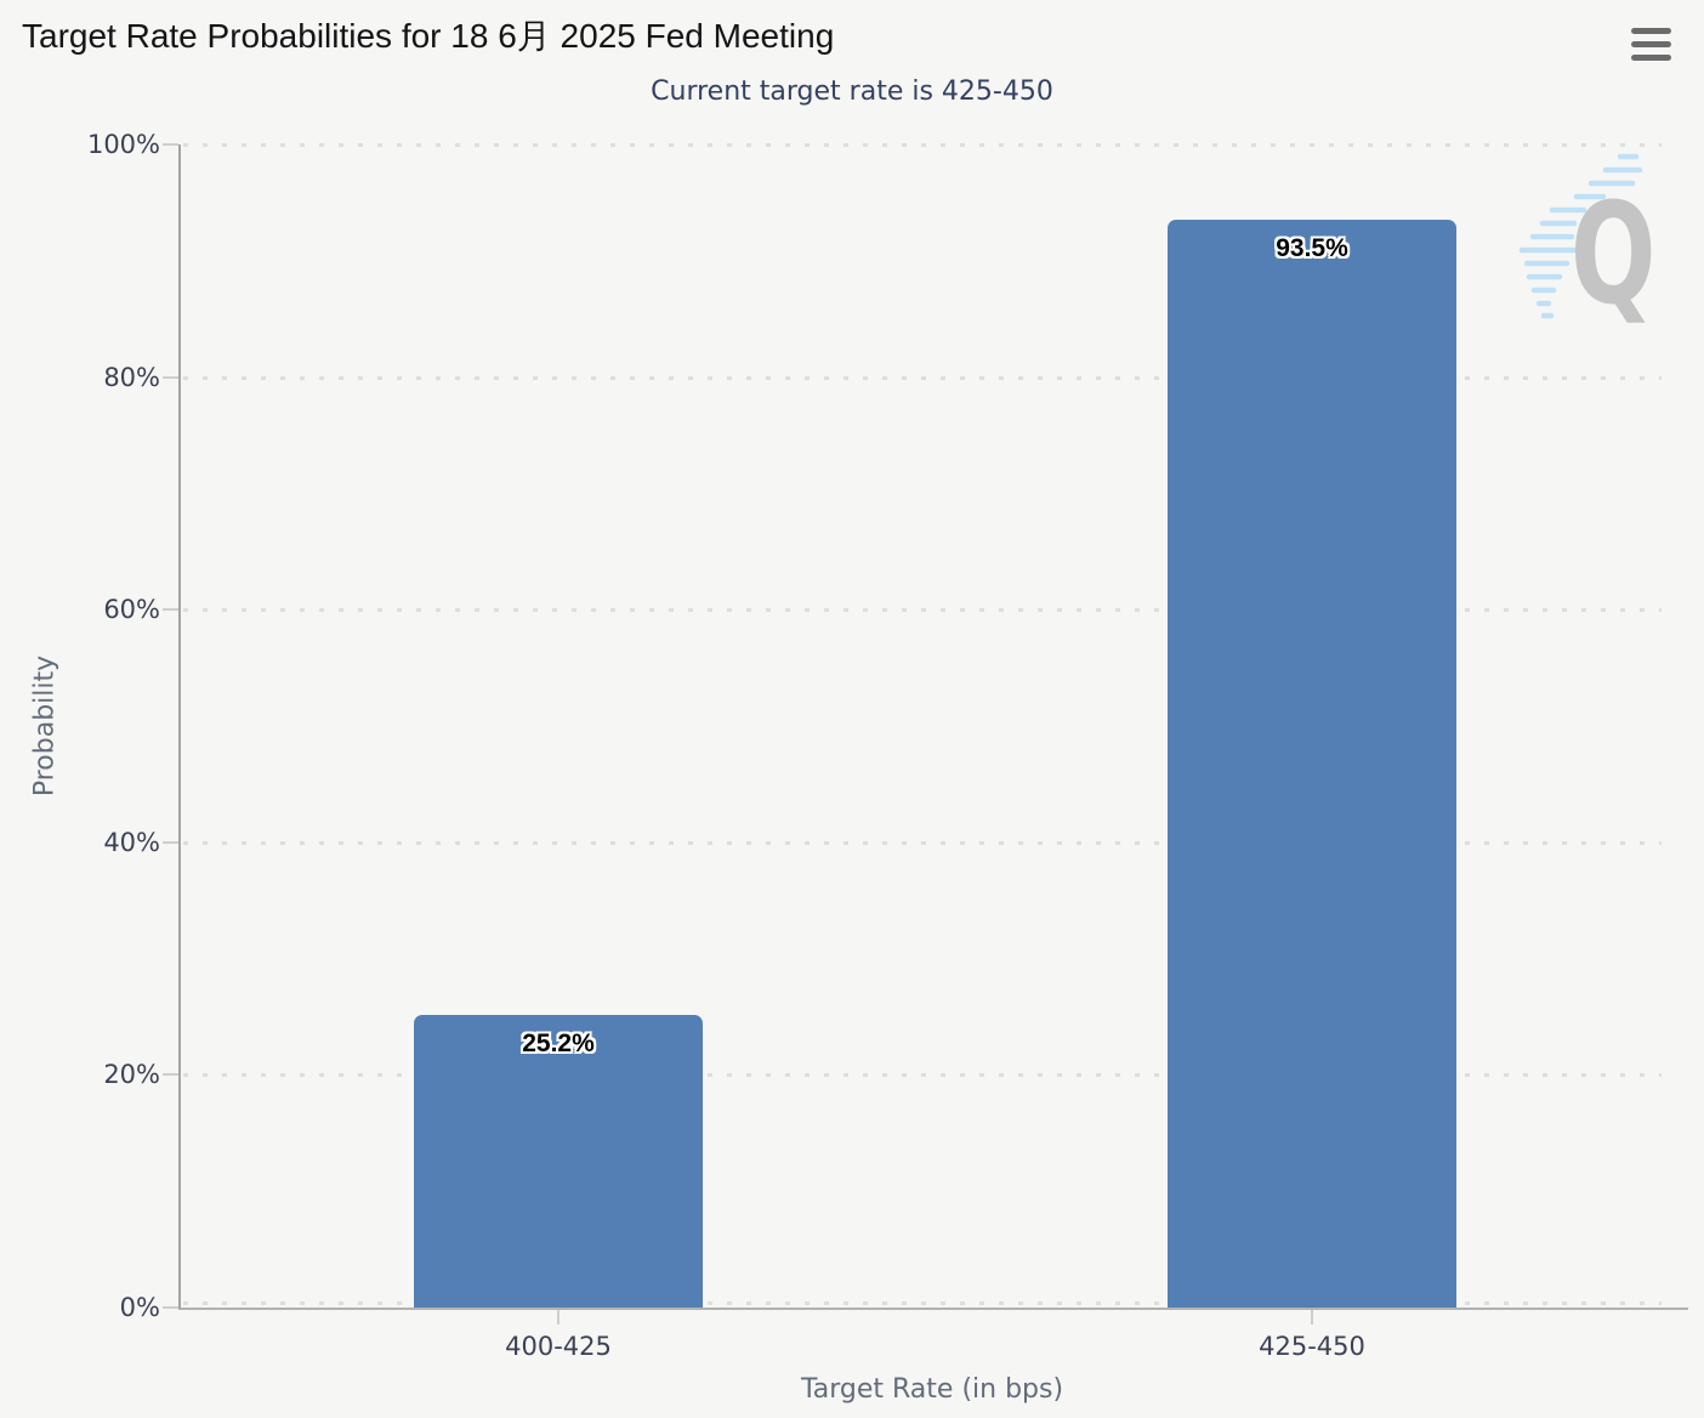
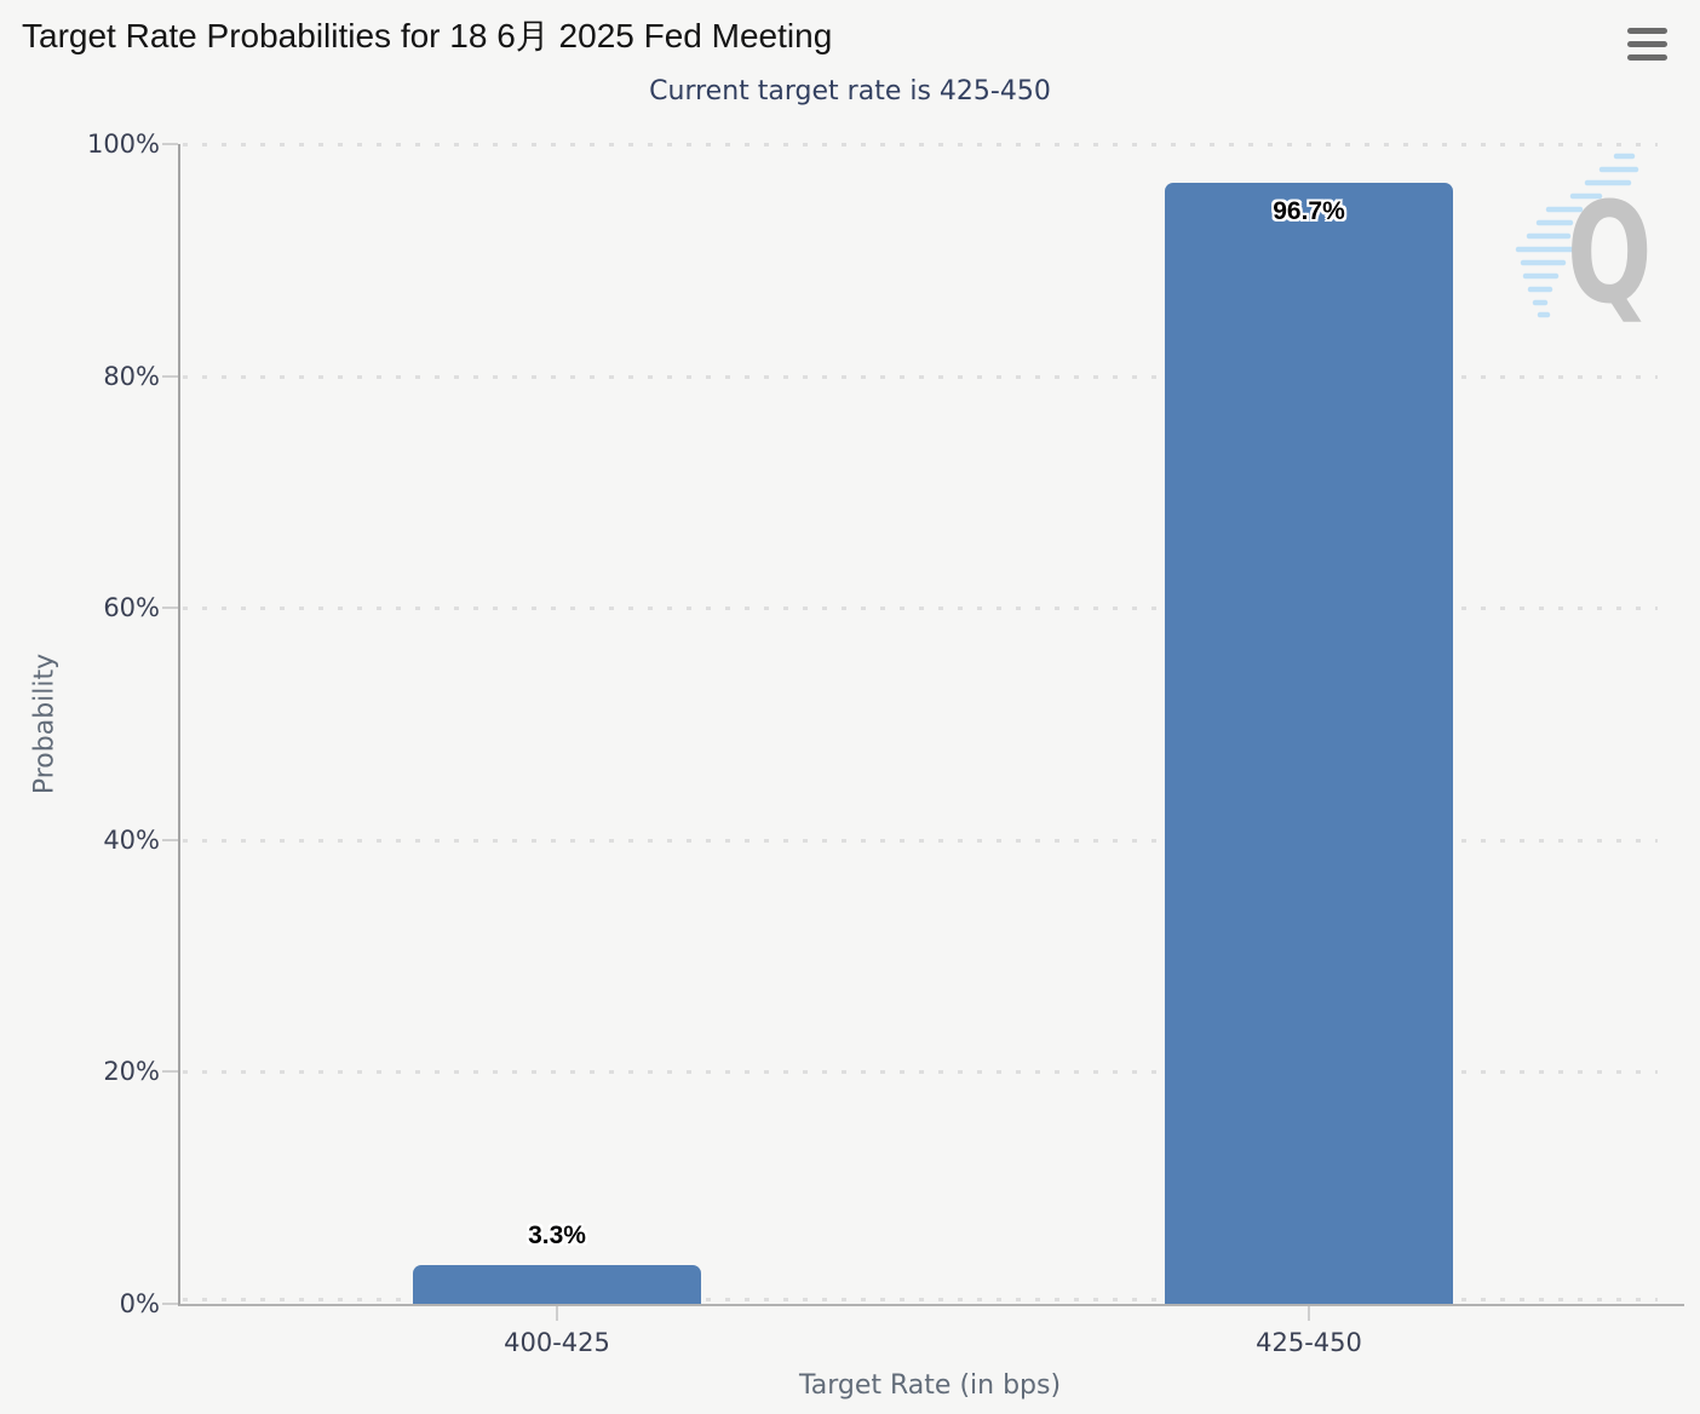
400-425: 25.2% -> 3.3%
425-450: 93.5% -> 96.7%
